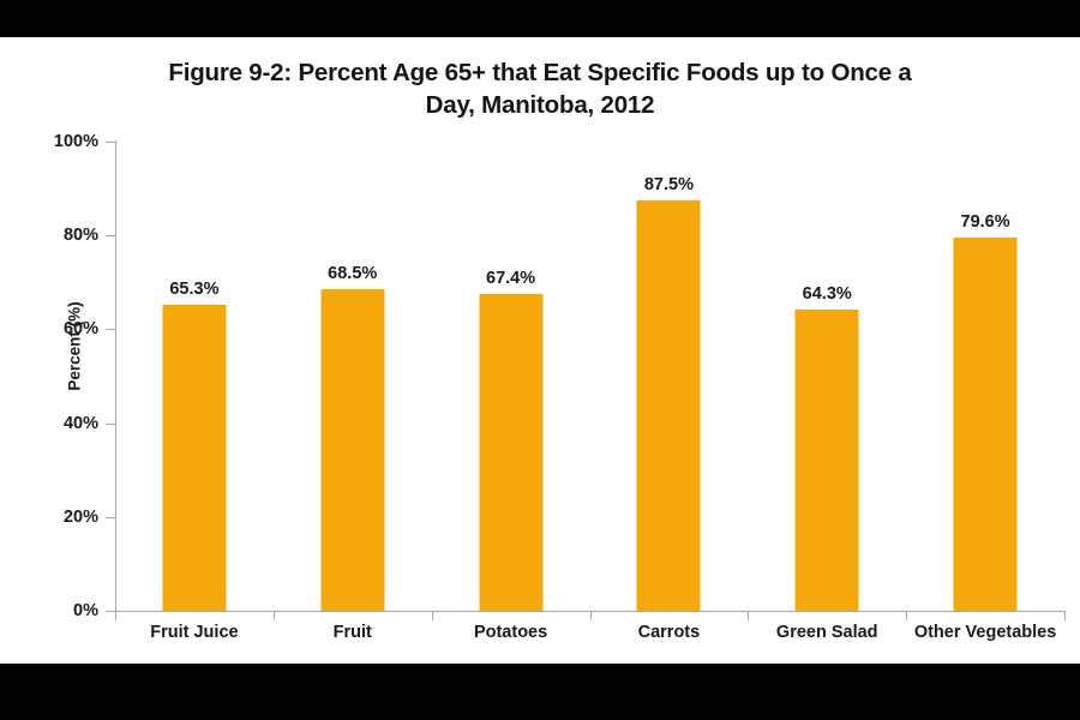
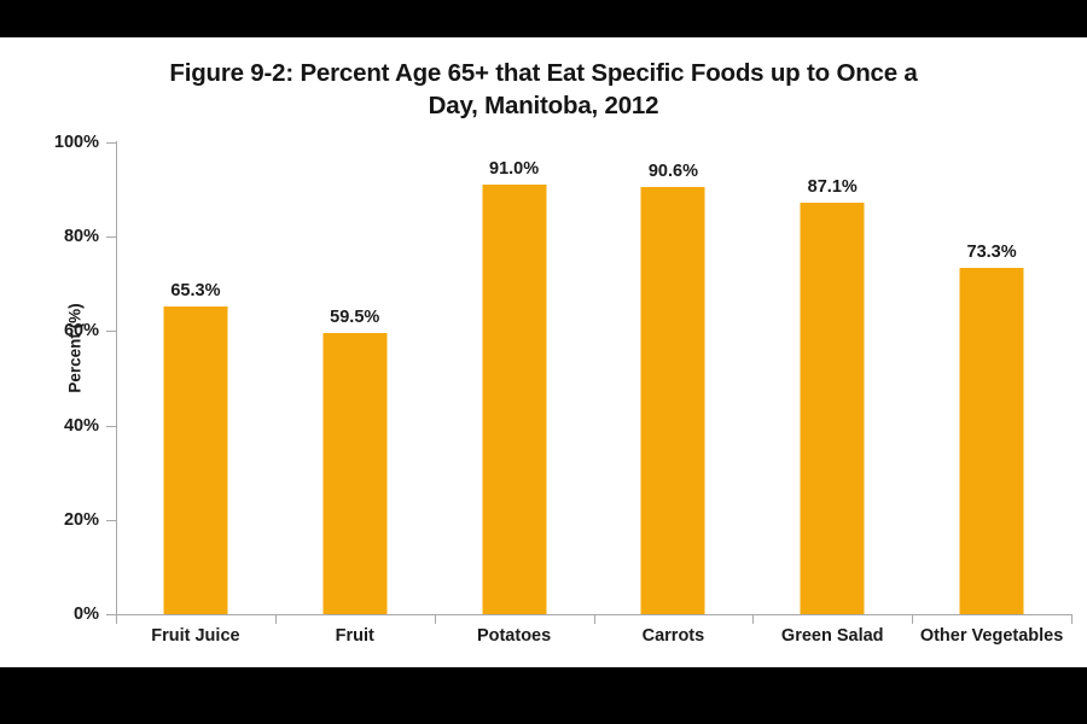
Fruit: 68.5% -> 59.5%
Potatoes: 67.4% -> 91.0%
Carrots: 87.5% -> 90.6%
Green Salad: 64.3% -> 87.1%
Other Vegetables: 79.6% -> 73.3%
